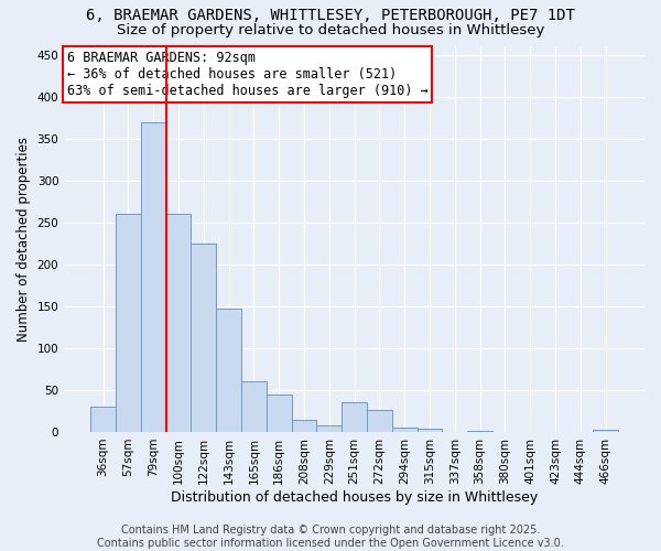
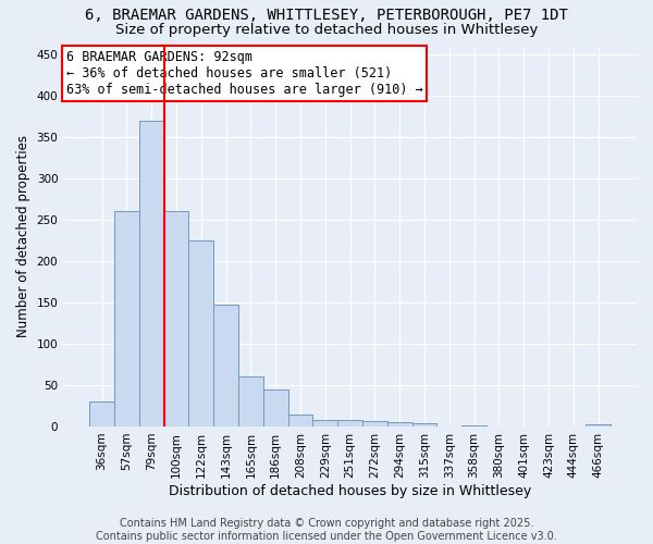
251sqm: 36 -> 8
272sqm: 26 -> 7
